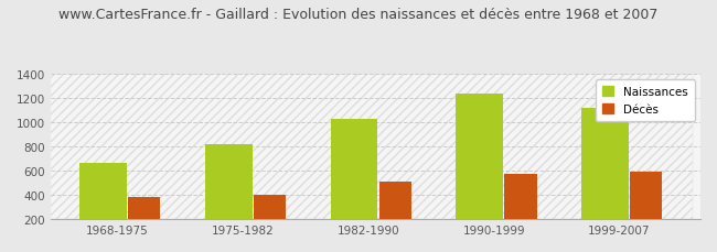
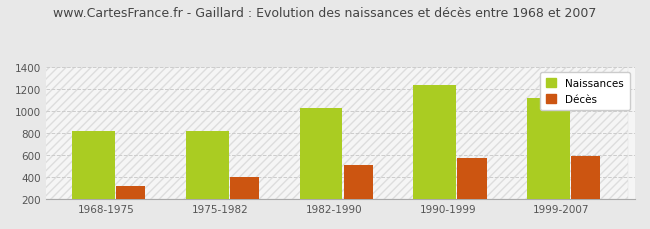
Naissances/1968-1975: 660 -> 820
Décès/1968-1975: 380 -> 320
